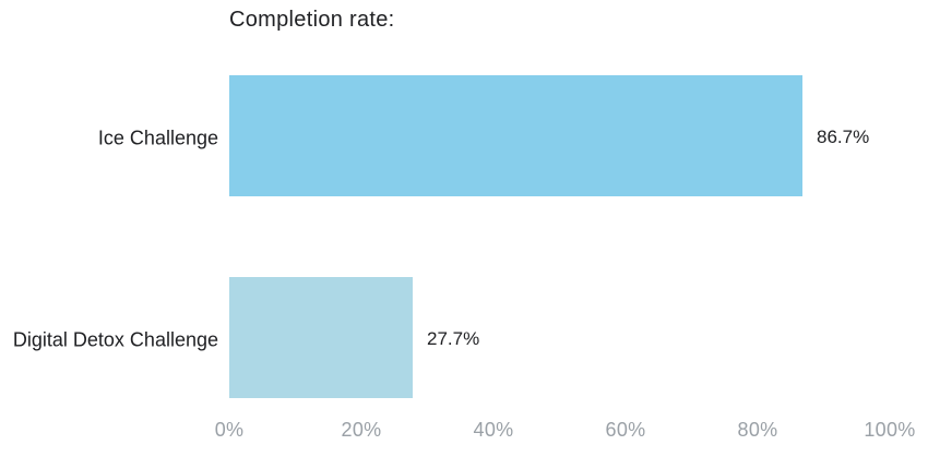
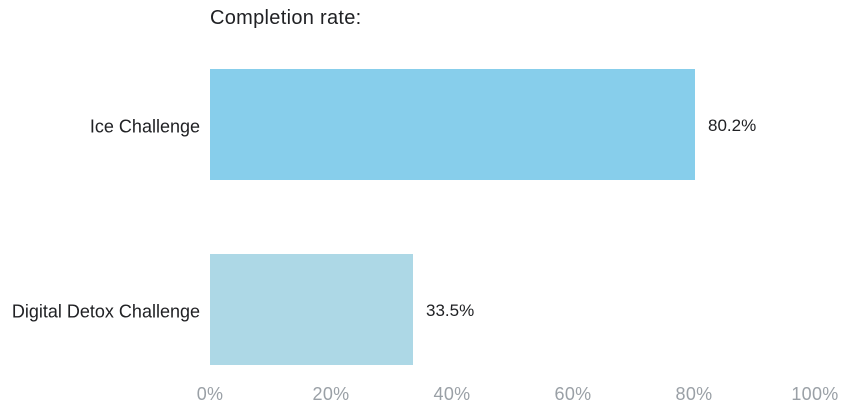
Ice Challenge: 86.7% -> 80.2%
Digital Detox Challenge: 27.7% -> 33.5%
